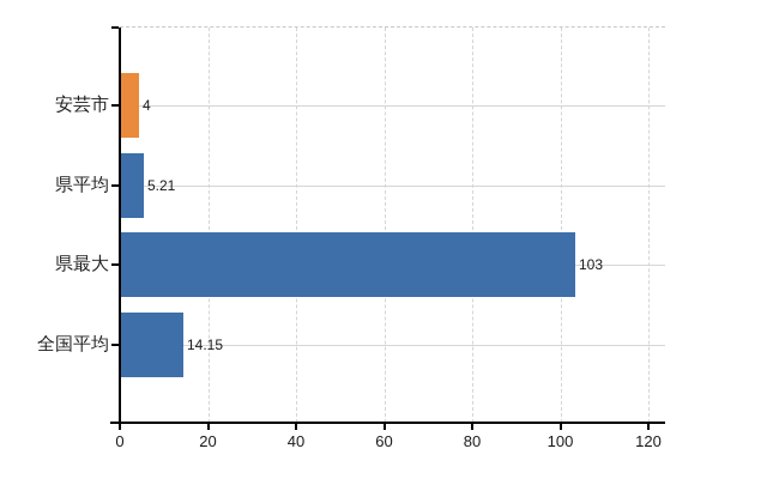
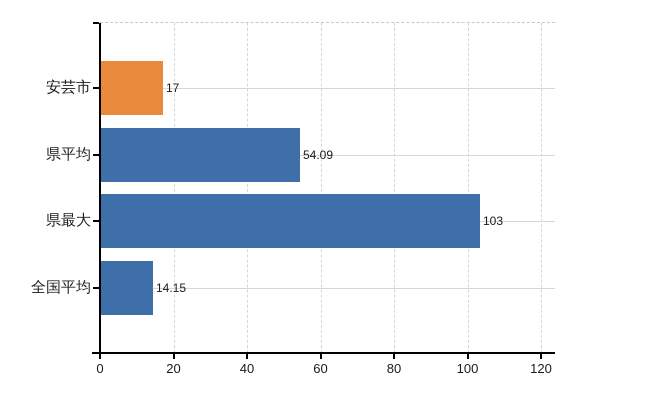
安芸市: 4 -> 17
県平均: 5.21 -> 54.09
